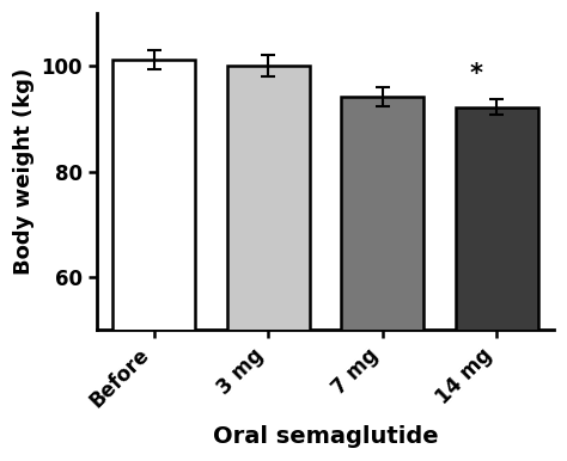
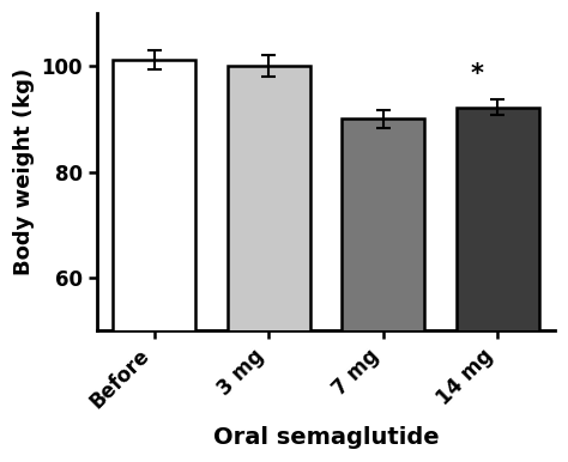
7 mg: 94.2 -> 90.0
